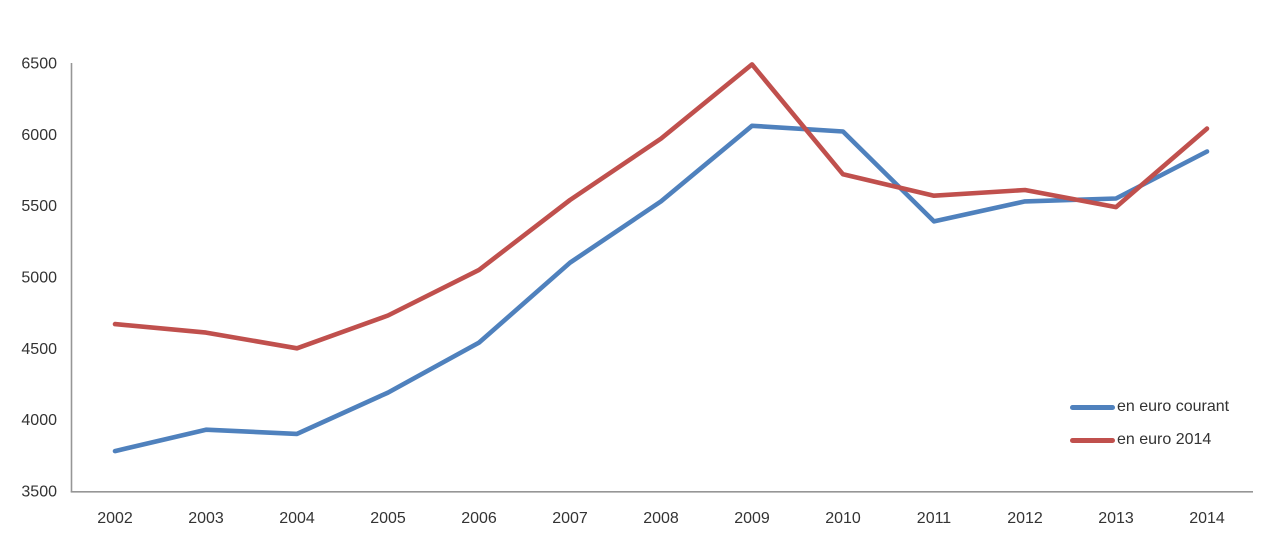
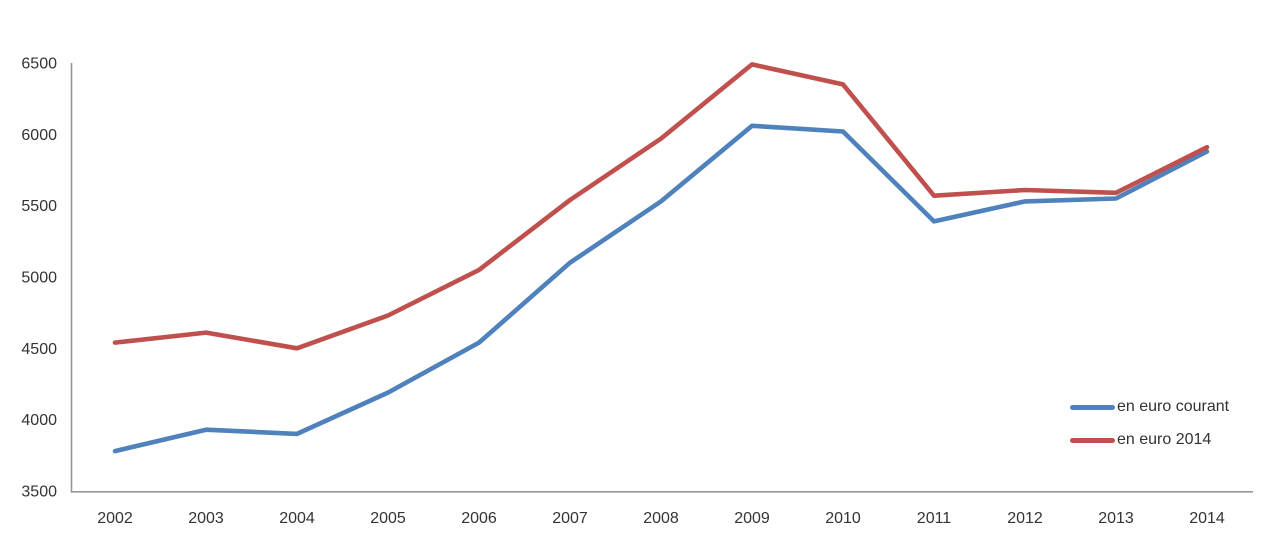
en euro 2014/2002: 4670 -> 4540
en euro 2014/2010: 5720 -> 6350
en euro 2014/2013: 5490 -> 5590
en euro 2014/2014: 6040 -> 5910
